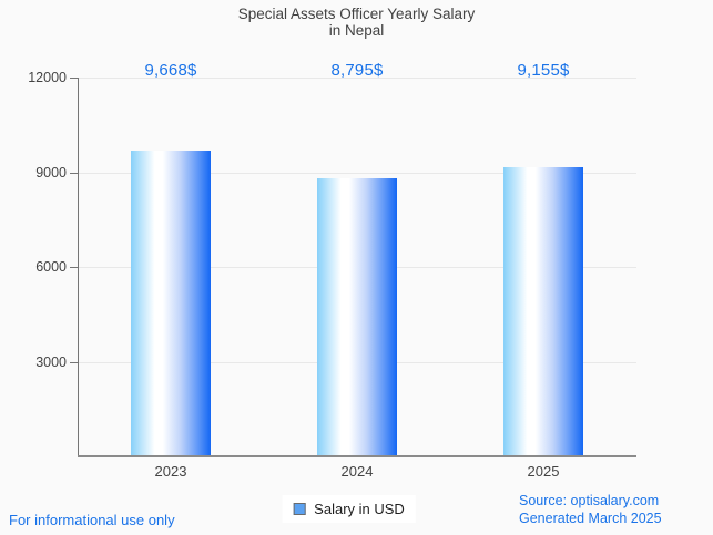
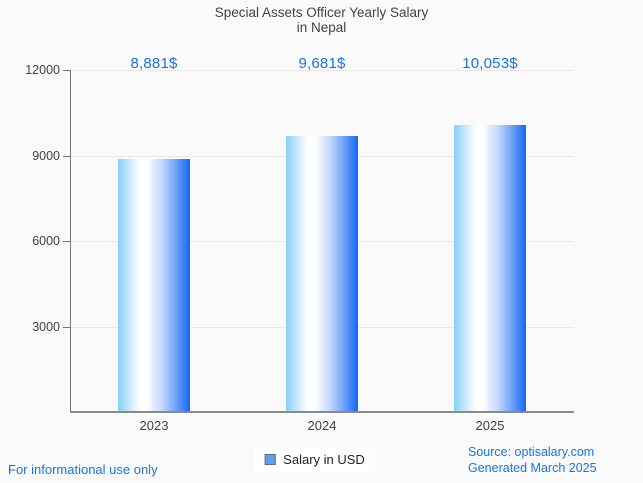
2023: 9,668 -> 8,881
2024: 8,795 -> 9,681
2025: 9,155 -> 10,053
